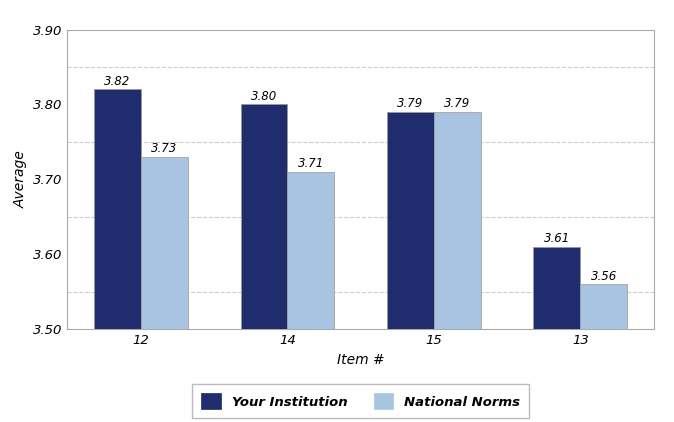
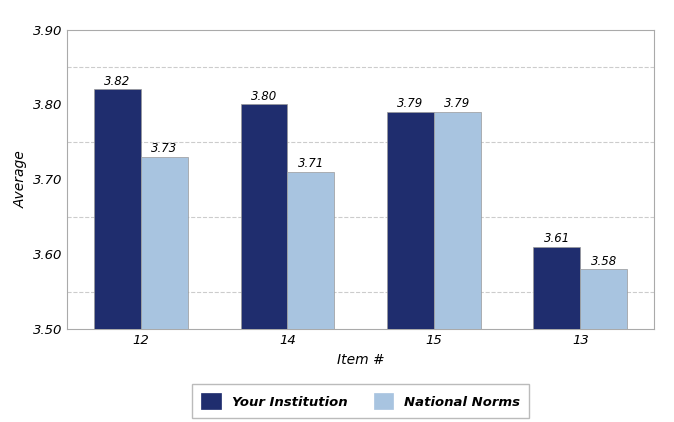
National Norms/13: 3.56 -> 3.58
